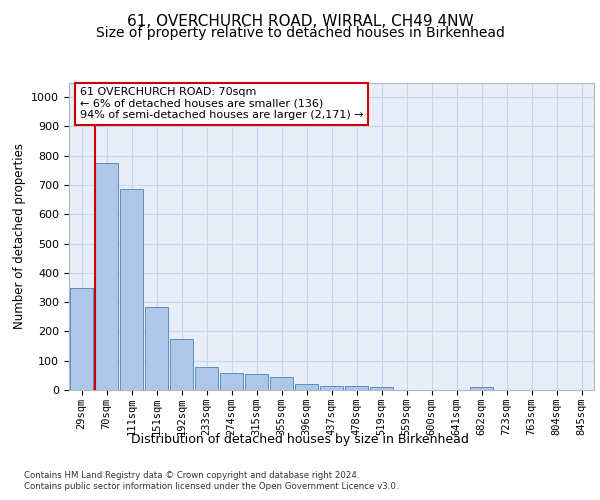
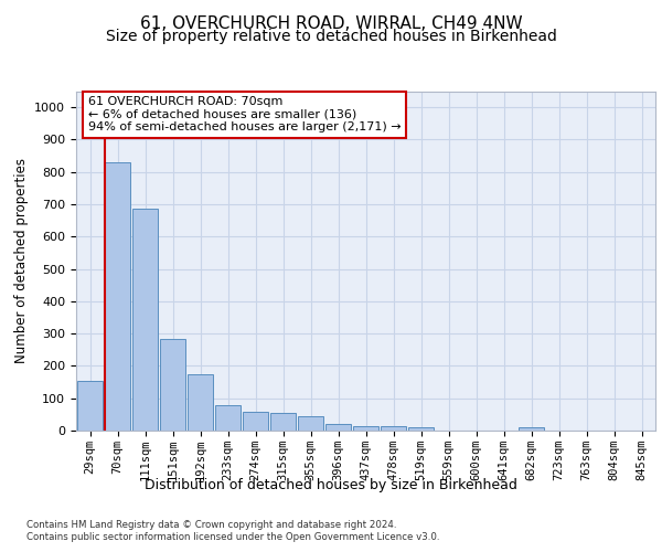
29sqm: 350 -> 152
70sqm: 775 -> 830
